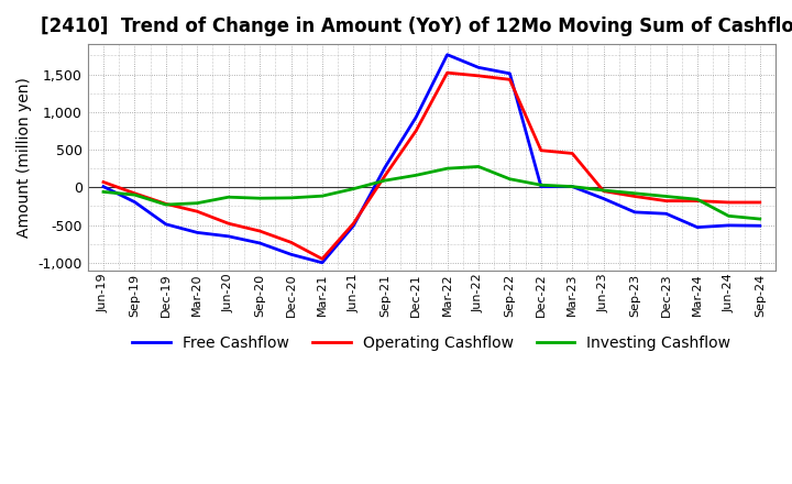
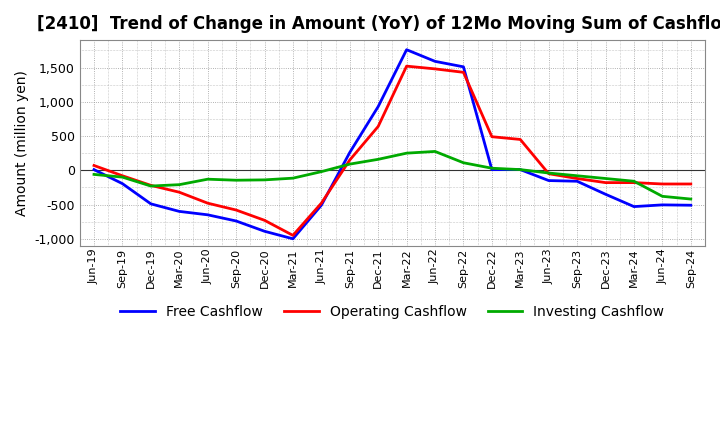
Operating Cashflow/Dec-21: 750 -> 640
Free Cashflow/Sep-23: -330 -> -160
